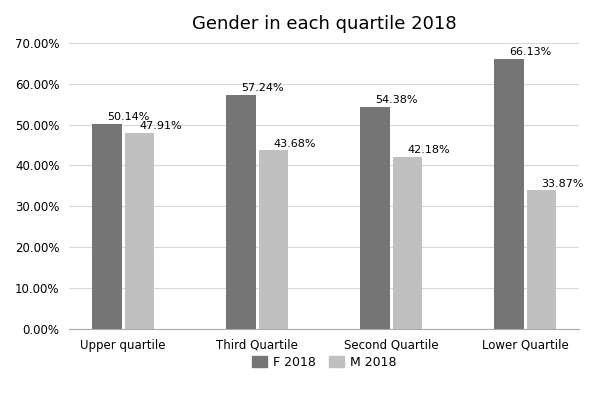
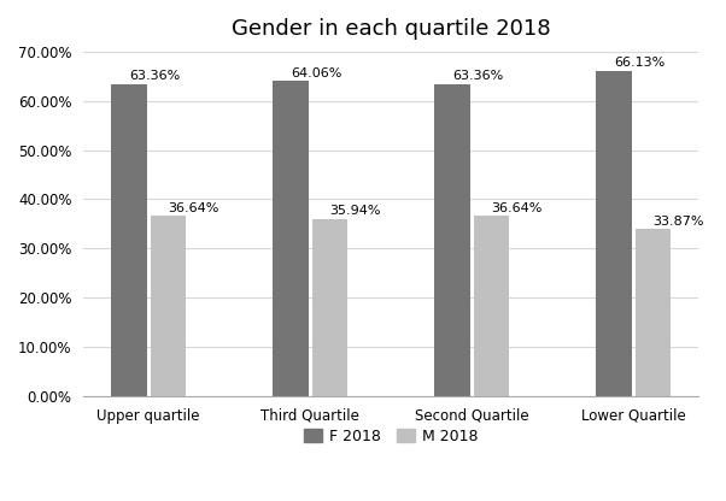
F 2018/Upper quartile: 50.14% -> 63.36%
M 2018/Upper quartile: 47.91% -> 36.64%
F 2018/Third Quartile: 57.24% -> 64.06%
M 2018/Third Quartile: 43.68% -> 35.94%
F 2018/Second Quartile: 54.38% -> 63.36%
M 2018/Second Quartile: 42.18% -> 36.64%
